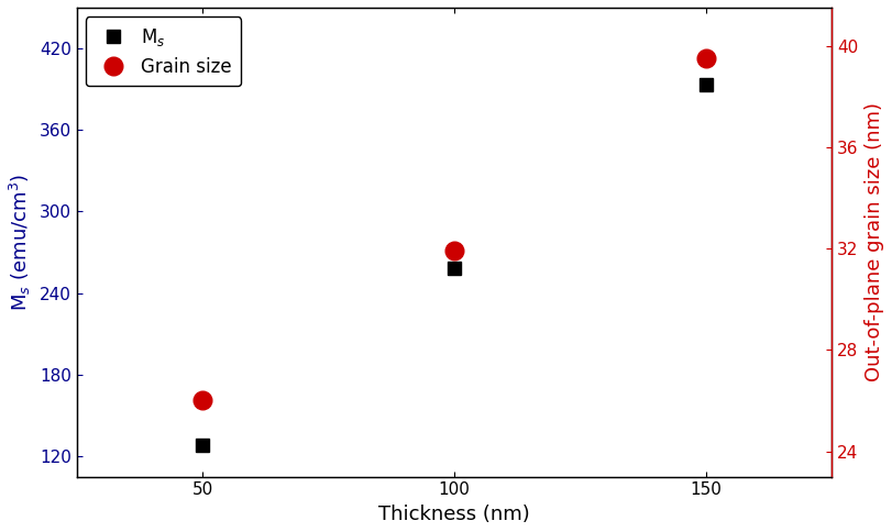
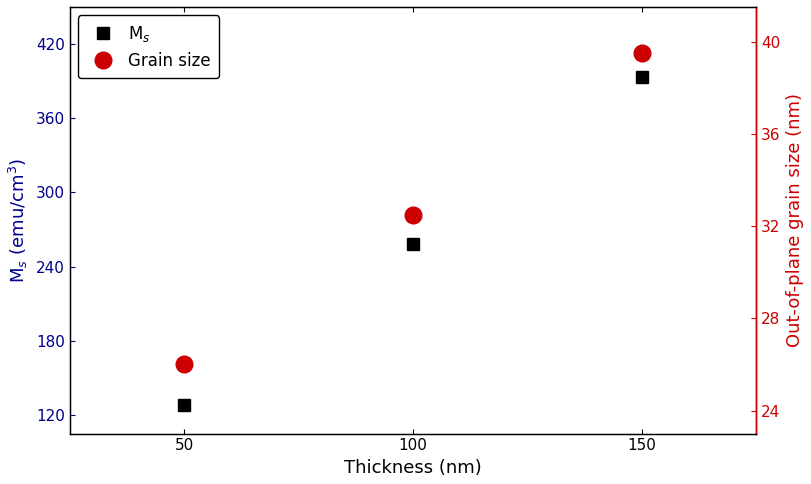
Grain size/100: 31.9 -> 32.5
